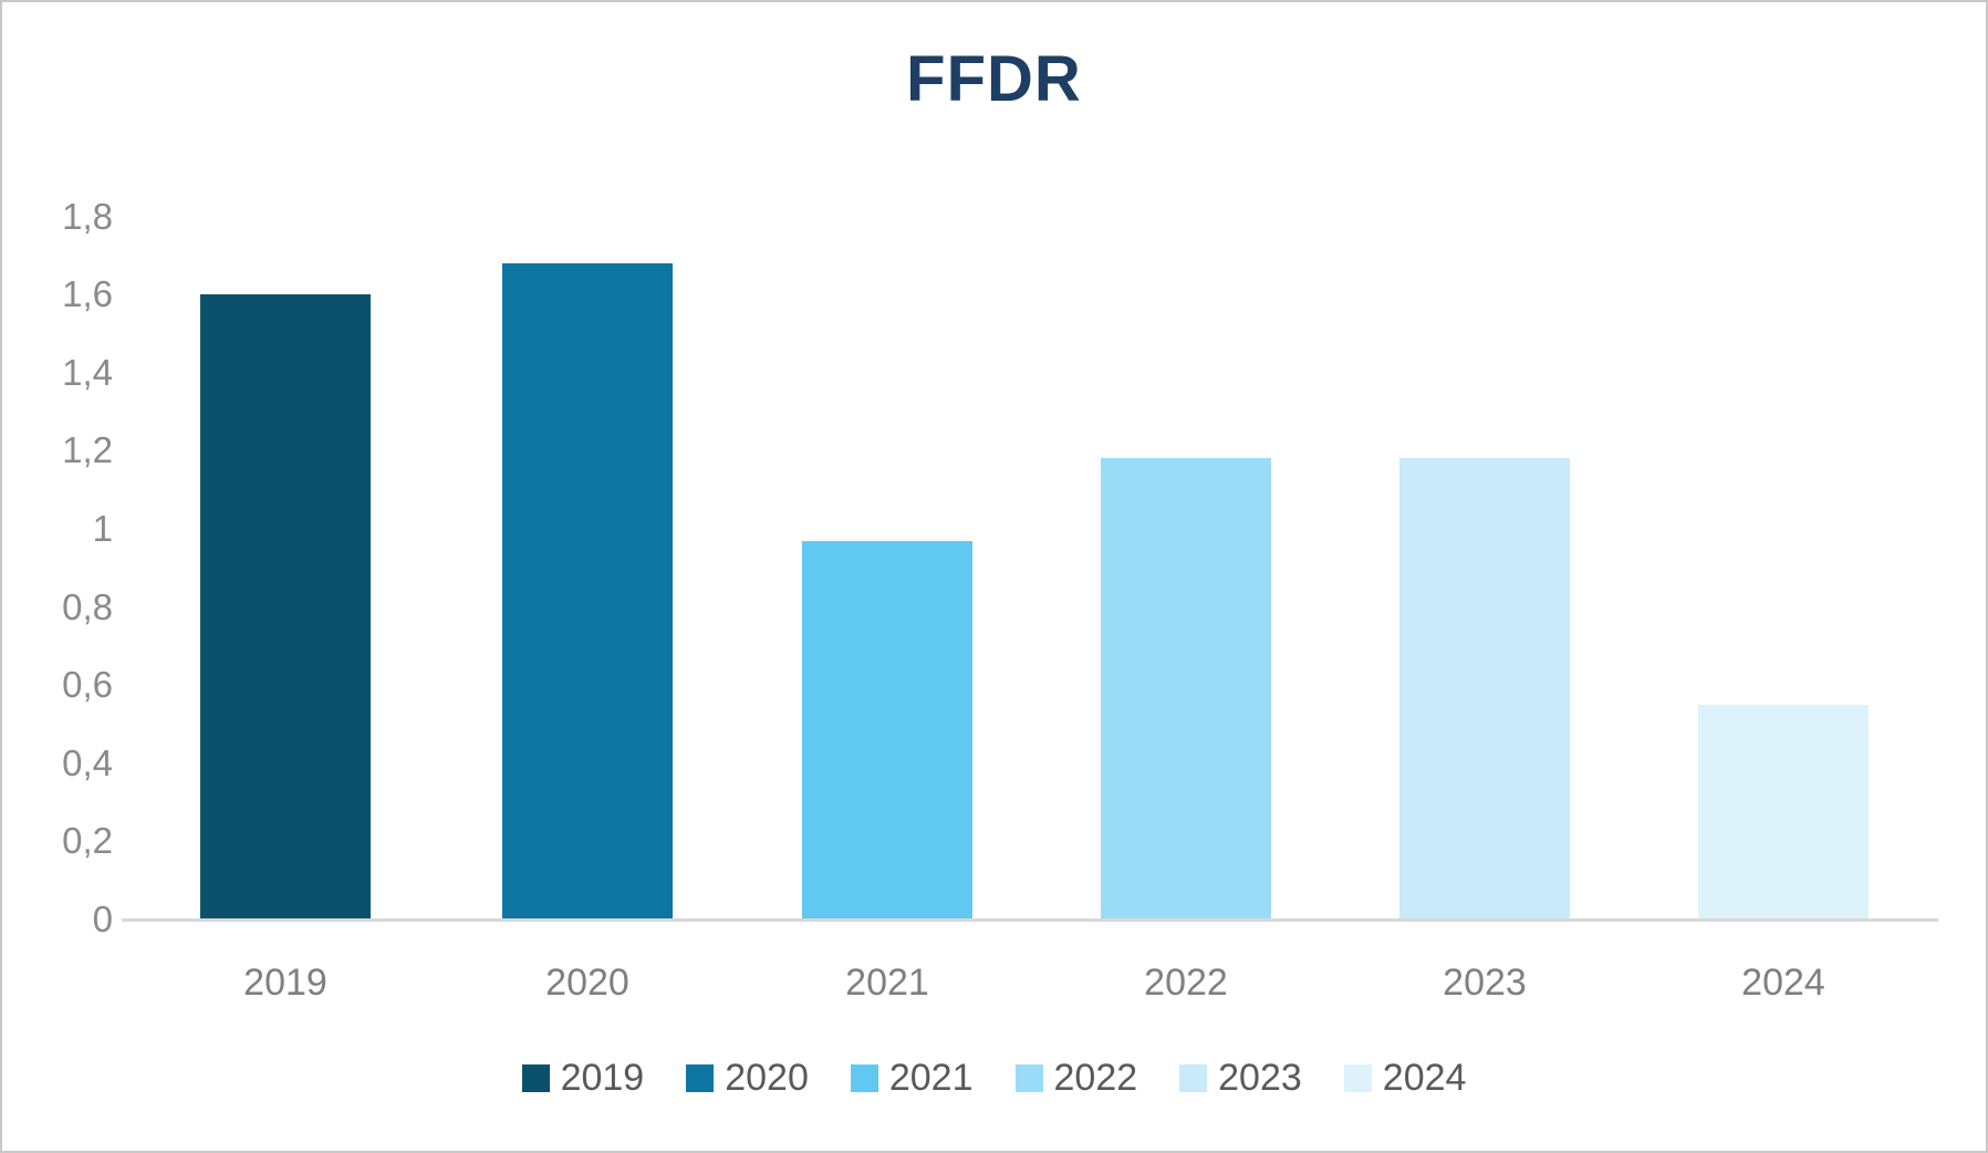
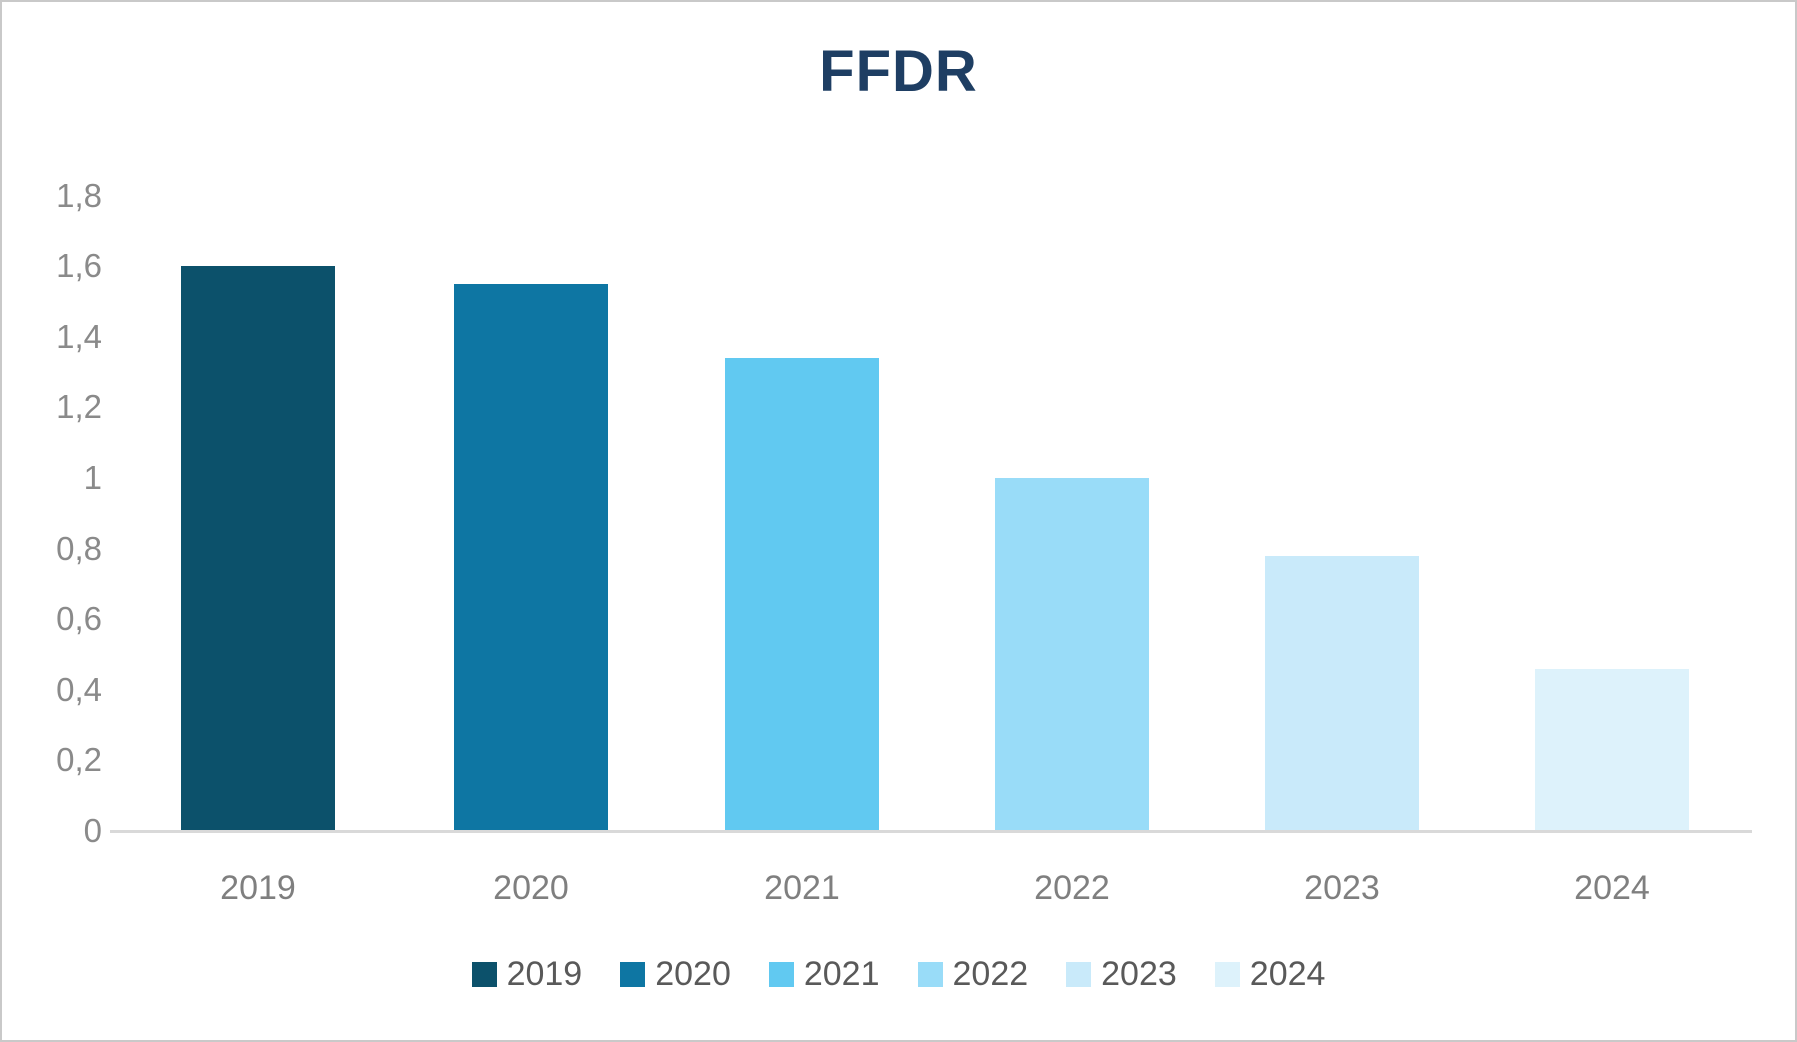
2020: 1,68 -> 1,55
2021: 0,97 -> 1,34
2022: 1,18 -> 1,00
2023: 1,18 -> 0,78
2024: 0,55 -> 0,46
